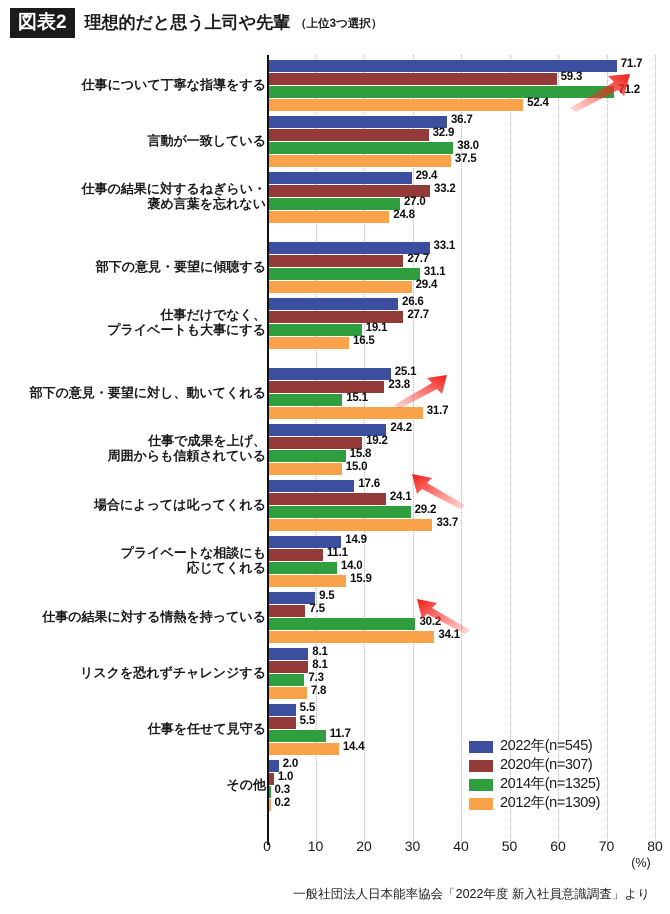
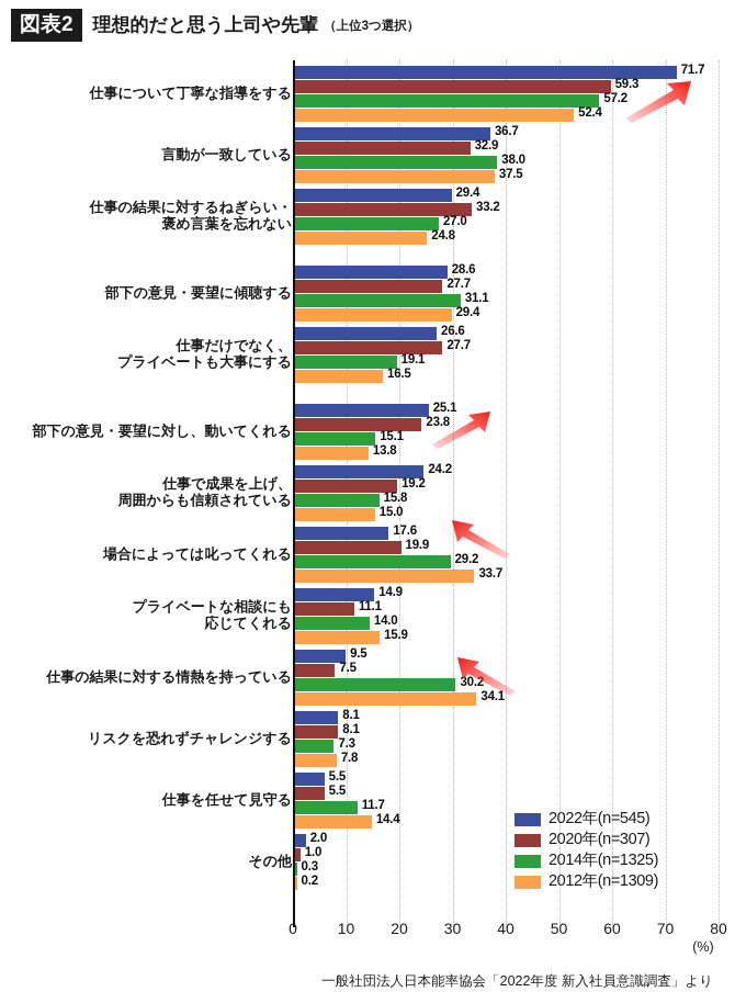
2014年(n=1325)/仕事について丁寧な指導をする: 71.2 -> 57.2
2022年(n=545)/部下の意見・要望に傾聴する: 33.1 -> 28.6
2012年(n=1309)/部下の意見・要望に対し、動いてくれる: 31.7 -> 13.8
2020年(n=307)/場合によっては叱ってくれる: 24.1 -> 19.9
